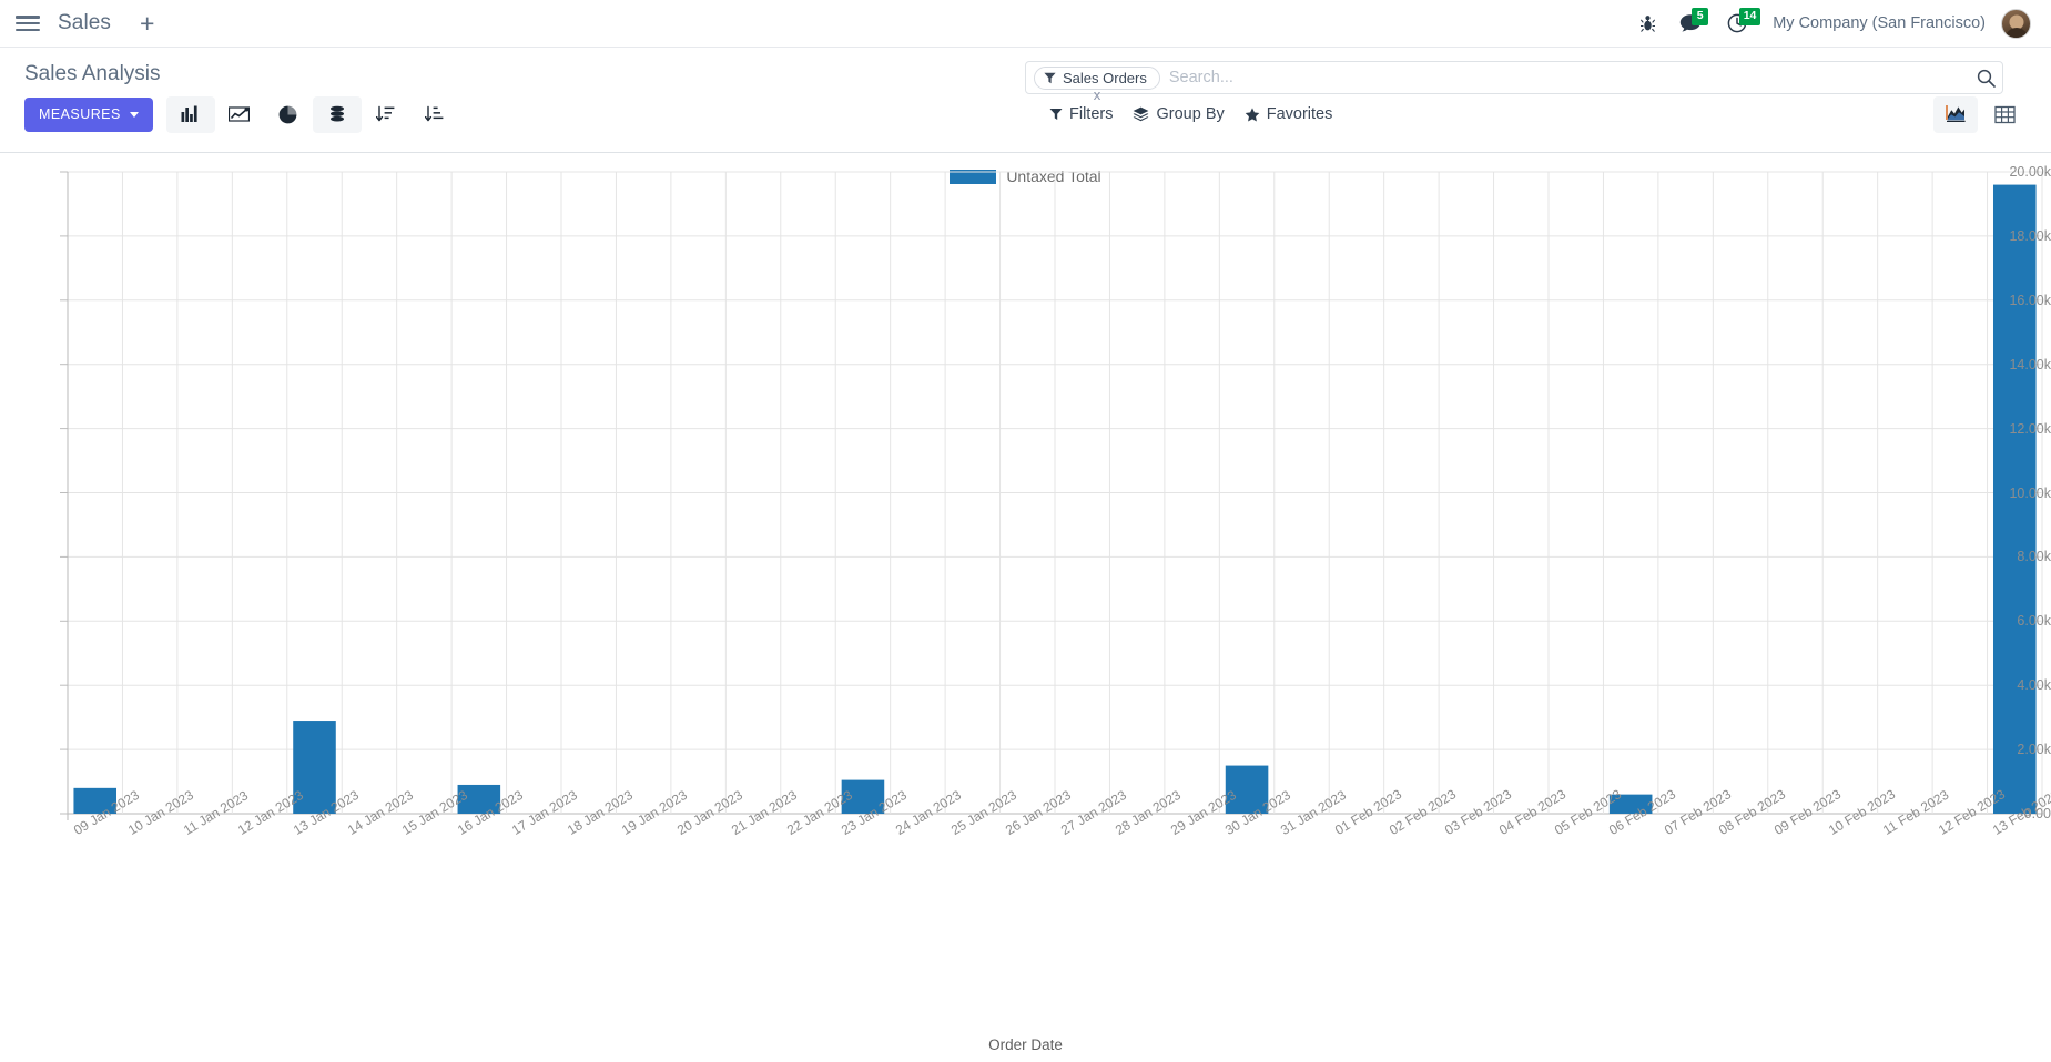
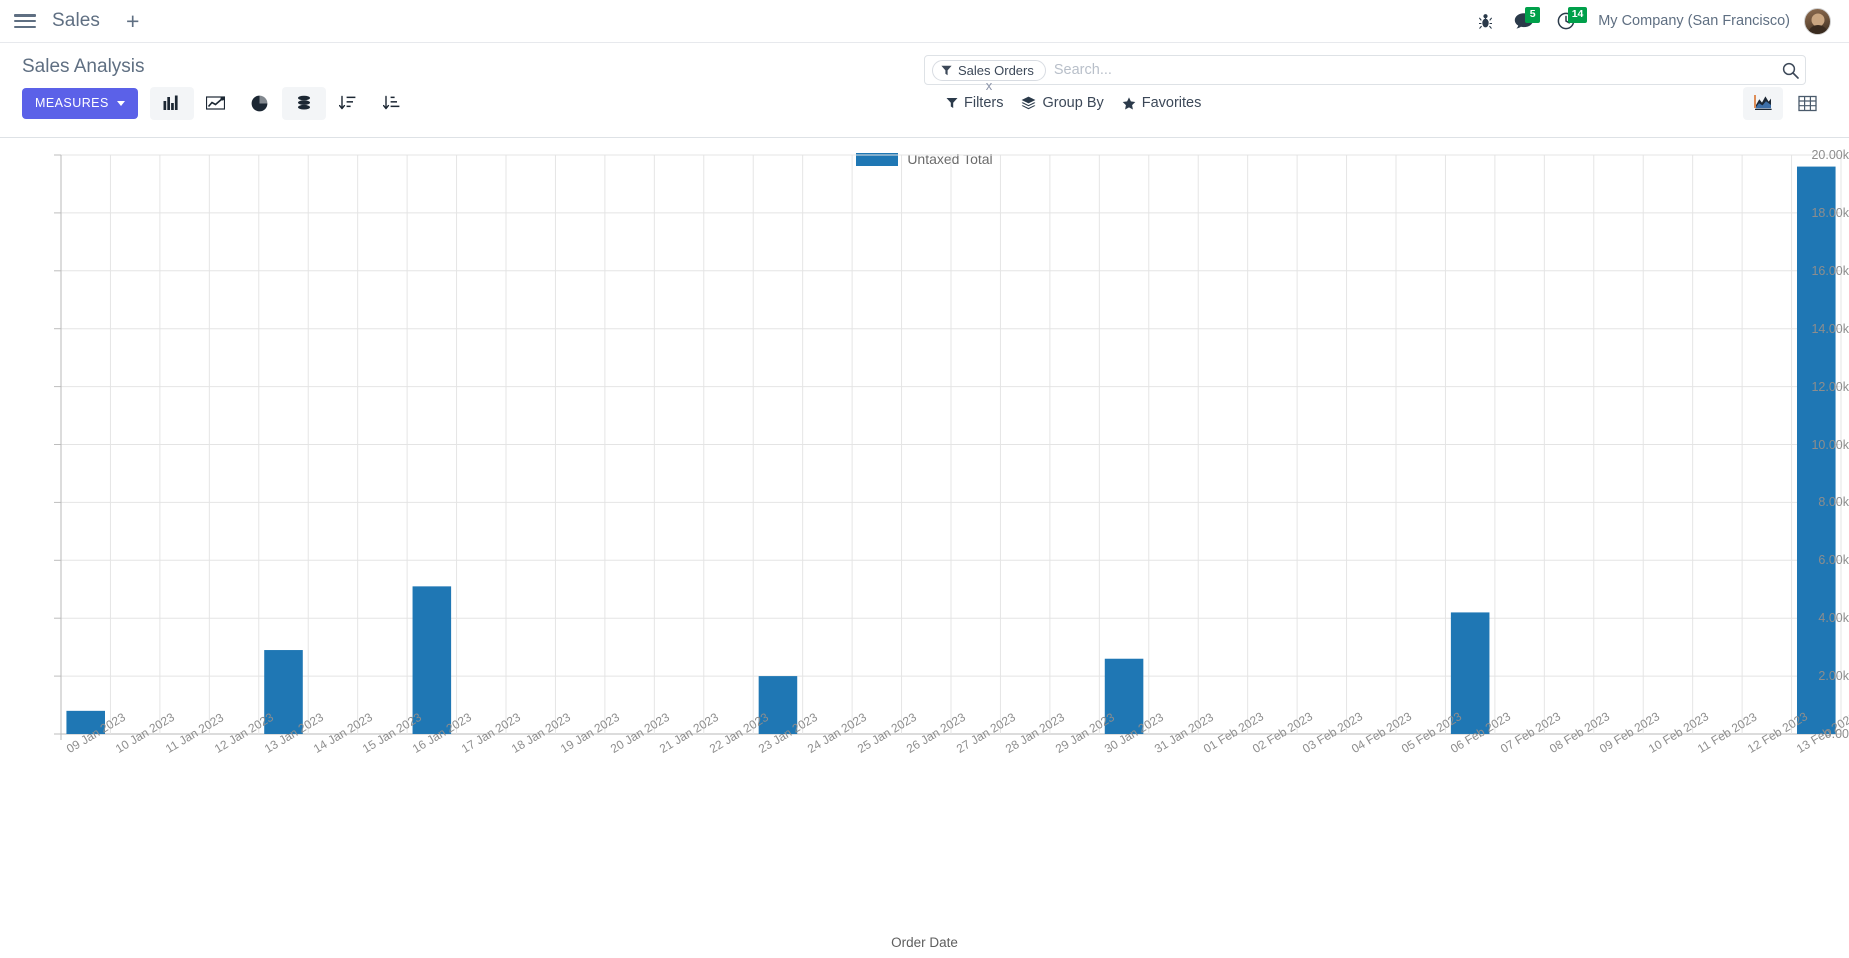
16 Jan 2023: 0.9k -> 5.1k
23 Jan 2023: 1.0k -> 2.0k
30 Jan 2023: 1.5k -> 2.6k
06 Feb 2023: 0.6k -> 4.2k
